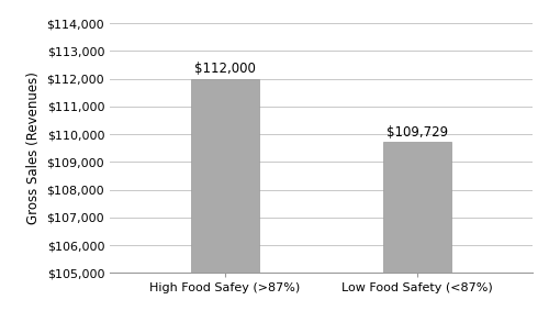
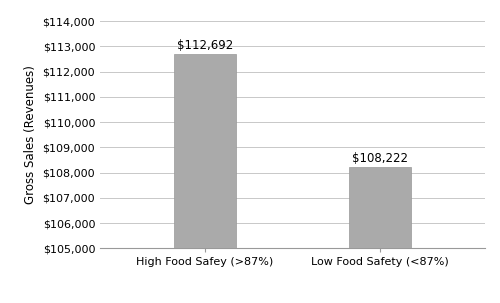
High Food Safey (>87%): $112,000 -> $112,692
Low Food Safety (<87%): $109,729 -> $108,222
